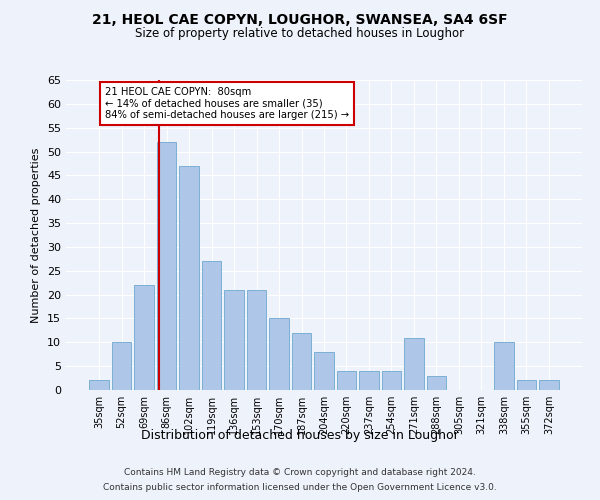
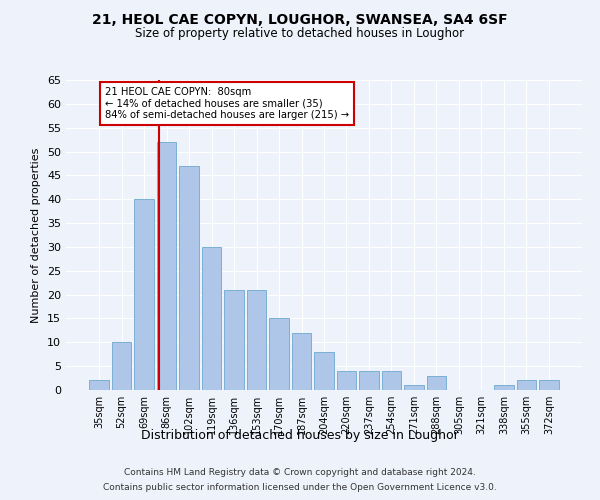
69sqm: 22 -> 40
119sqm: 27 -> 30
271sqm: 11 -> 1
338sqm: 10 -> 1
